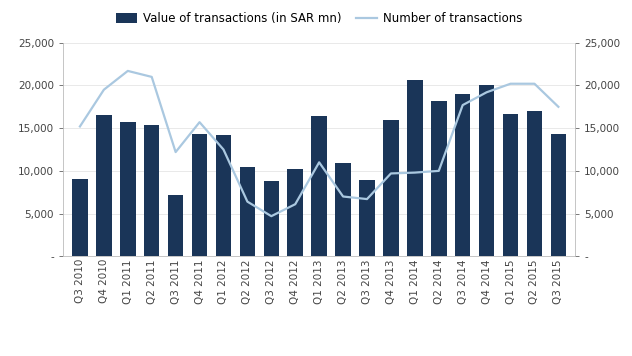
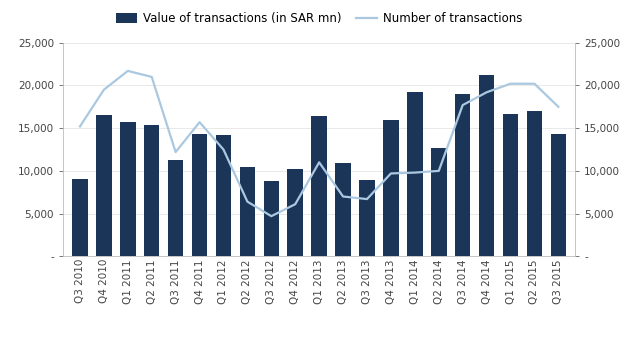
Value of transactions (in SAR mn)/Q3 2011: 7,200 -> 11,300
Value of transactions (in SAR mn)/Q1 2014: 20,600 -> 19,200
Value of transactions (in SAR mn)/Q2 2014: 18,200 -> 12,700
Value of transactions (in SAR mn)/Q4 2014: 20,000 -> 21,200
